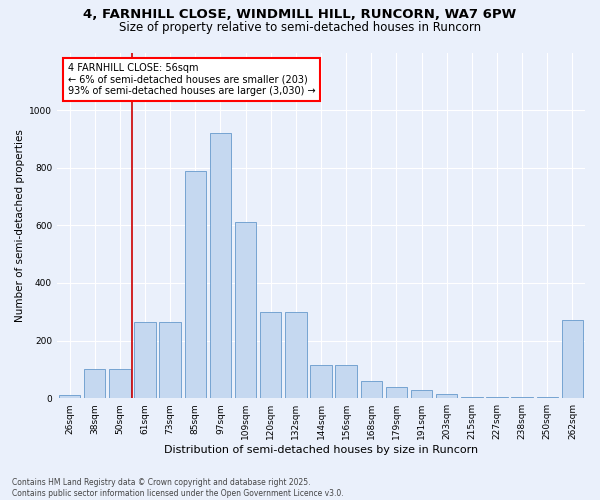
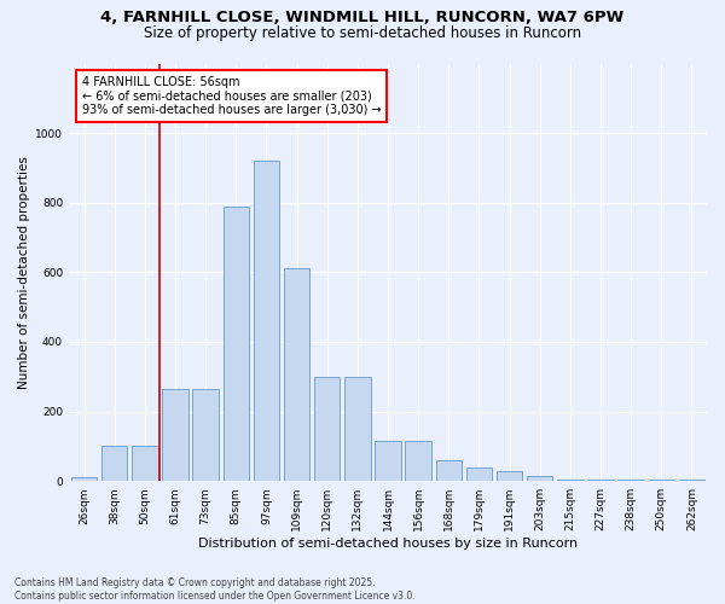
262sqm: 270 -> 5
